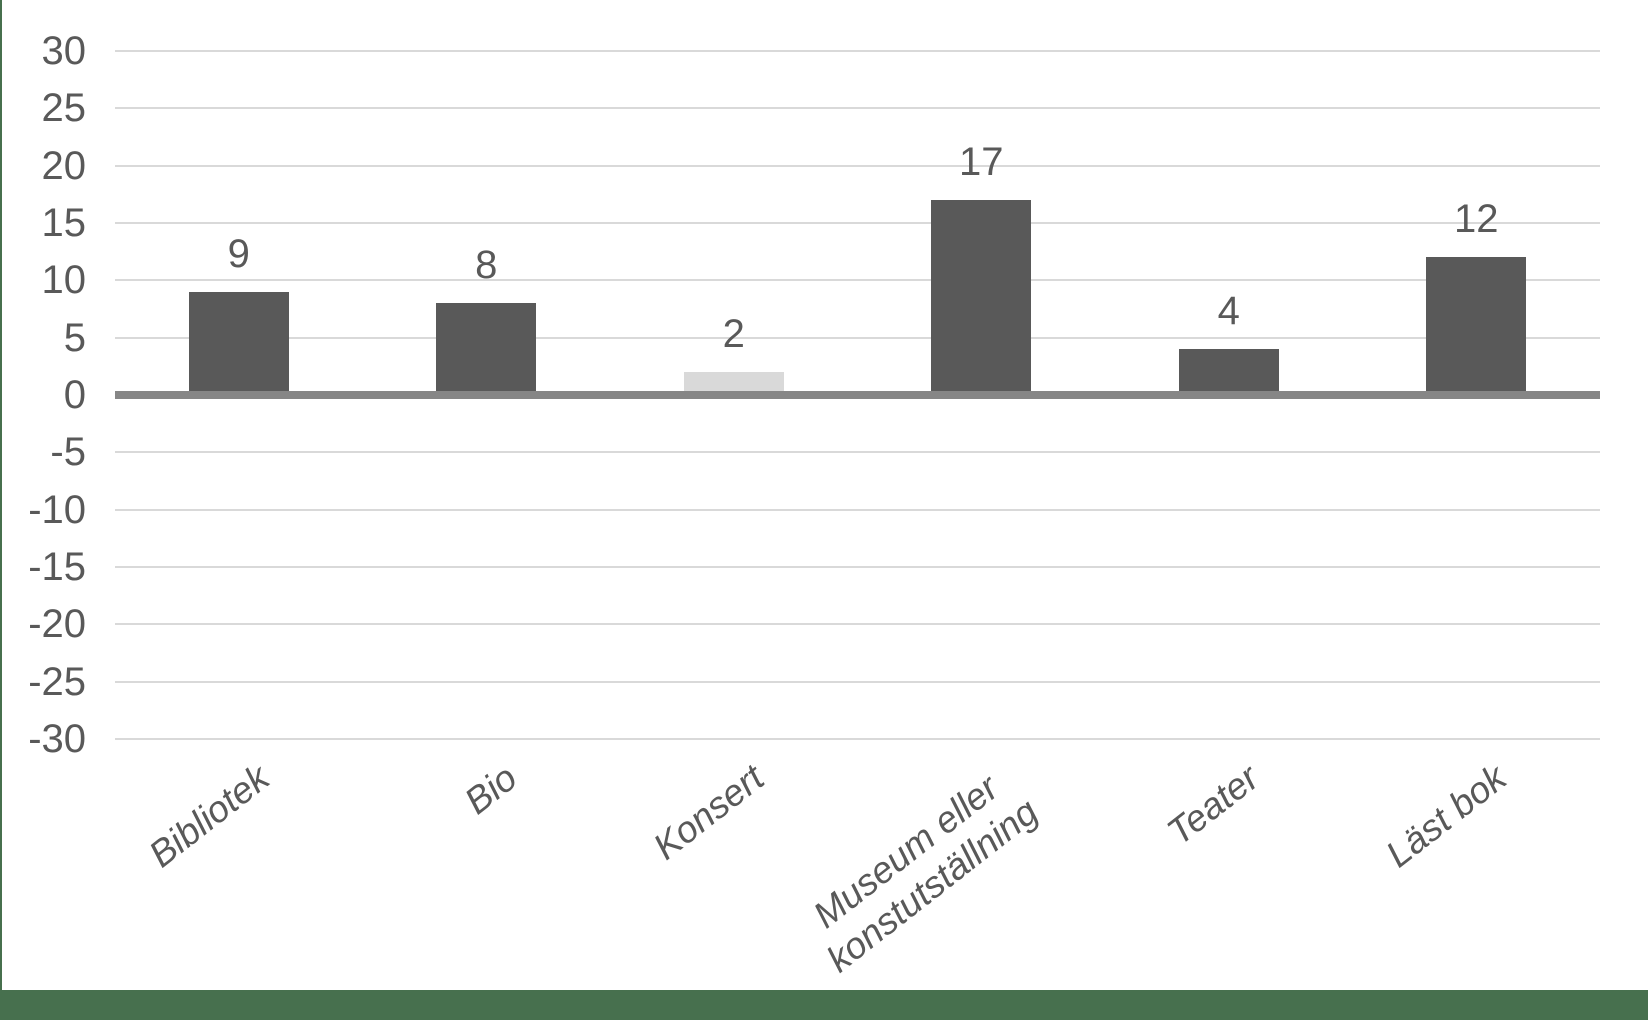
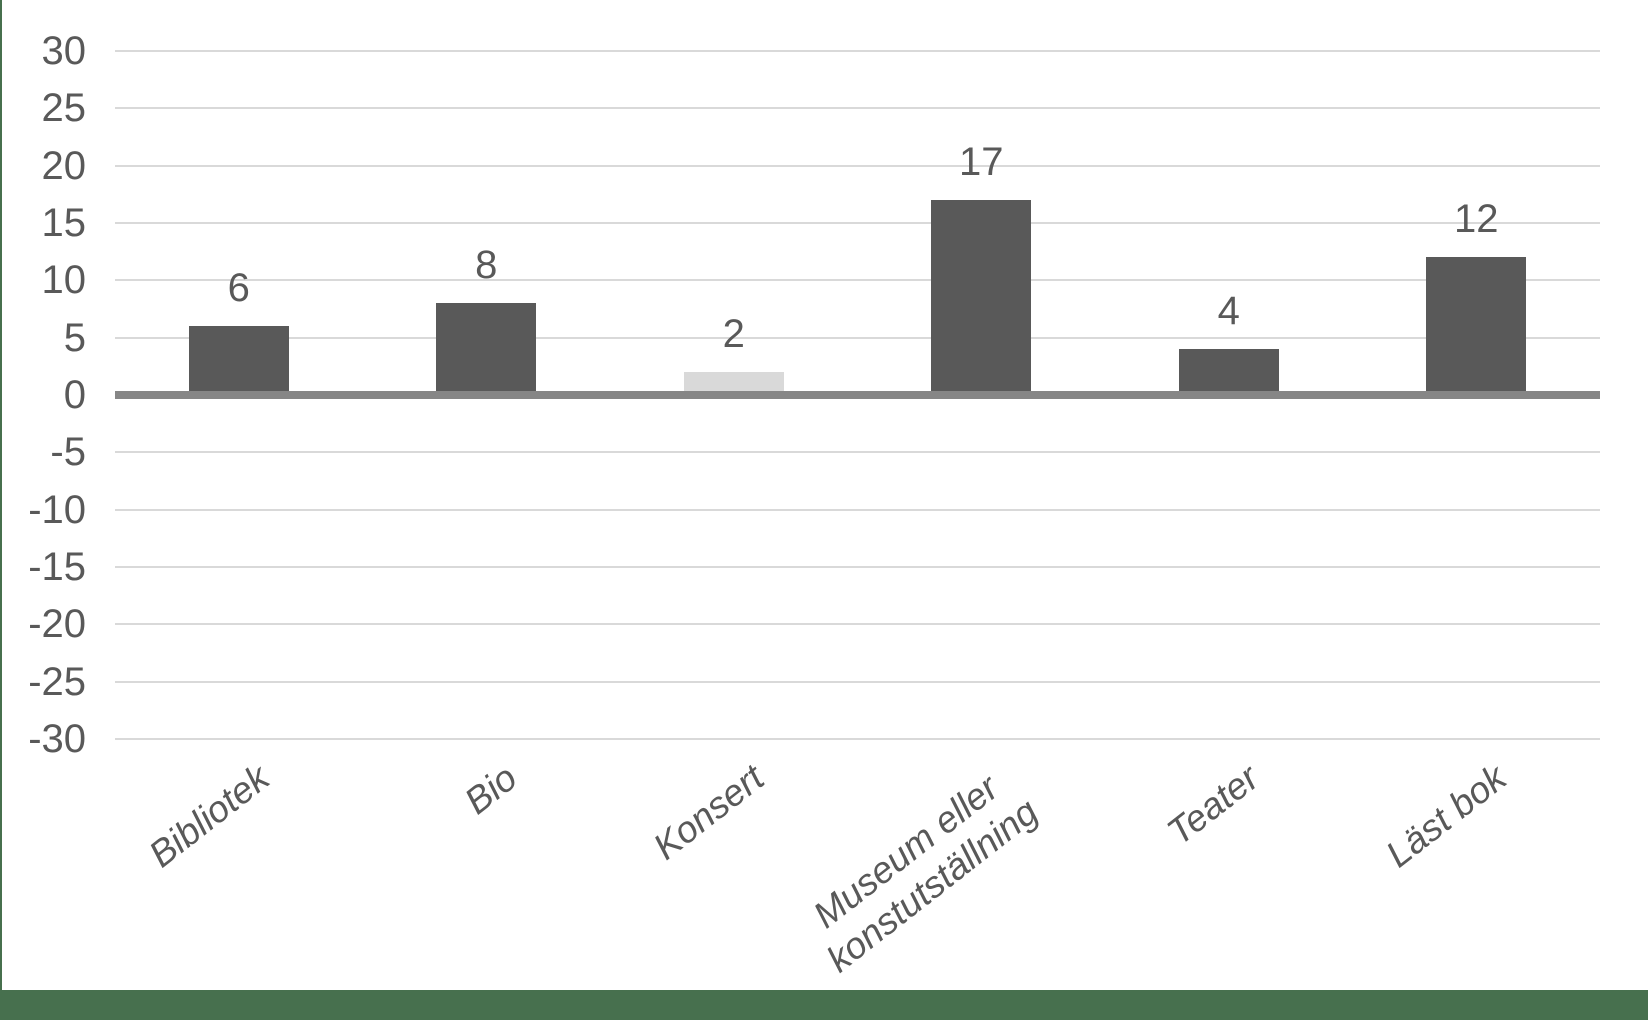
Bibliotek: 9 -> 6
